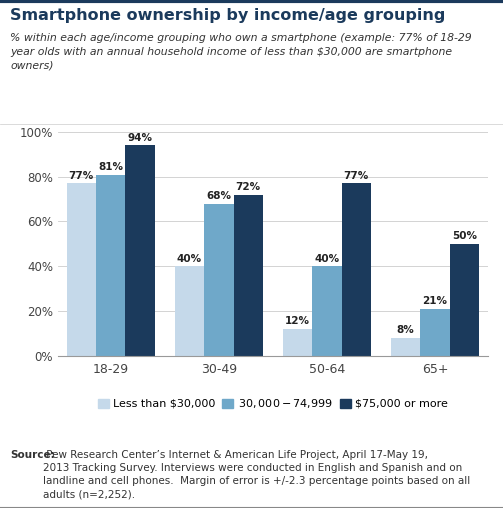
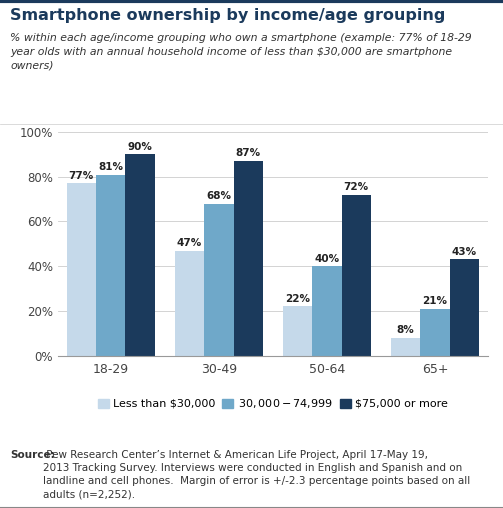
$75,000 or more/18-29: 94% -> 90%
Less than $30,000/30-49: 40% -> 47%
$75,000 or more/30-49: 72% -> 87%
Less than $30,000/50-64: 12% -> 22%
$75,000 or more/50-64: 77% -> 72%
$75,000 or more/65+: 50% -> 43%
